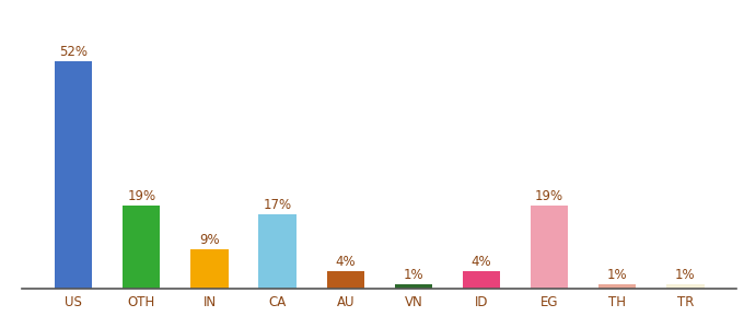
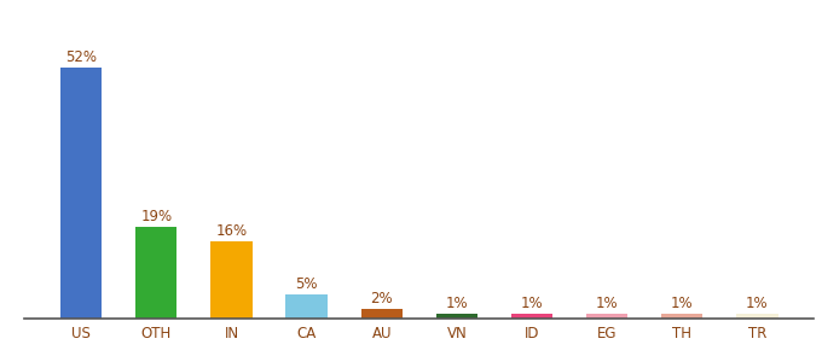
IN: 9% -> 16%
CA: 17% -> 5%
AU: 4% -> 2%
ID: 4% -> 1%
EG: 19% -> 1%
